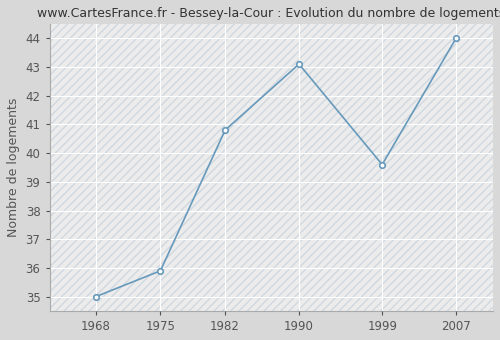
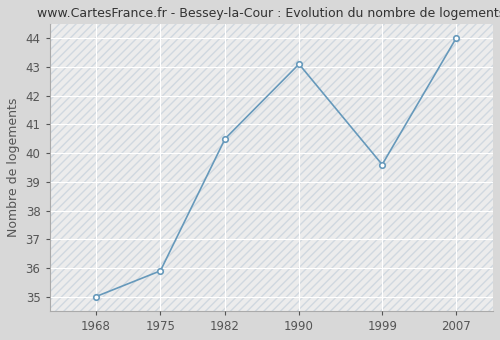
1982: 40.8 -> 40.5
